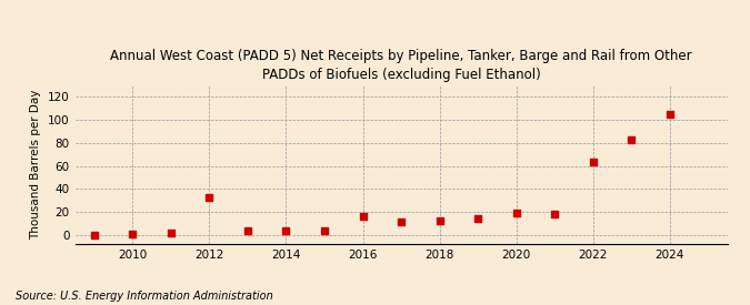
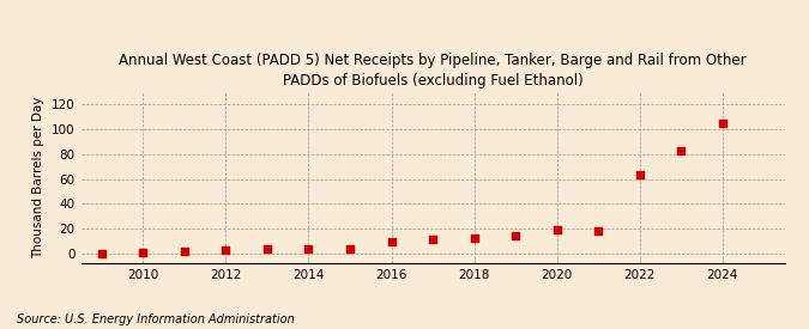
2012: 33 -> 3
2016: 16 -> 9
